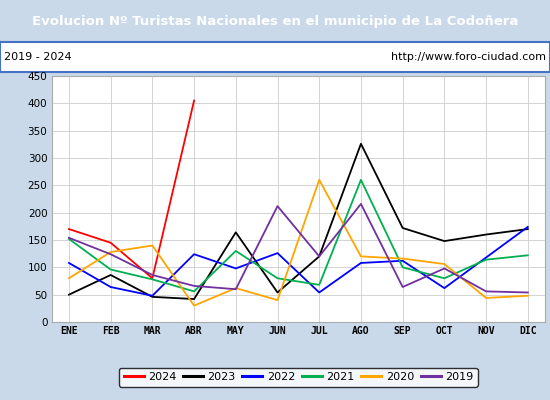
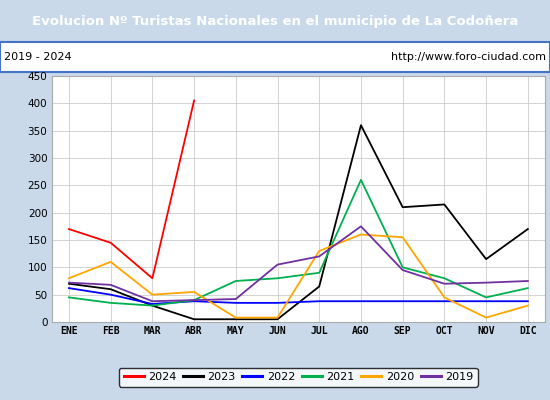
2023/ENE: 50 -> 70
2022/ENE: 108 -> 62
2021/ENE: 152 -> 45
2019/ENE: 154 -> 72
2023/FEB: 86 -> 60
2022/FEB: 64 -> 50
2021/FEB: 96 -> 35
2020/FEB: 128 -> 110
2019/FEB: 124 -> 68
2023/MAR: 46 -> 30
2022/MAR: 48 -> 33
2021/MAR: 78 -> 30
2020/MAR: 140 -> 50
2019/MAR: 86 -> 38
2023/ABR: 42 -> 5
2022/ABR: 124 -> 38
2021/ABR: 56 -> 40
2020/ABR: 30 -> 55
2019/ABR: 66 -> 40
2023/MAY: 164 -> 5
2022/MAY: 98 -> 35
2021/MAY: 130 -> 75
2020/MAY: 62 -> 8
2019/MAY: 60 -> 42
2023/JUN: 54 -> 5
2022/JUN: 126 -> 35
2020/JUN: 40 -> 8
2019/JUN: 212 -> 105
2023/JUL: 120 -> 65
2022/JUL: 54 -> 38
2021/JUL: 68 -> 90
2020/JUL: 260 -> 130
2023/AGO: 326 -> 360
2022/AGO: 108 -> 38
2020/AGO: 120 -> 160
2019/AGO: 216 -> 175
2023/SEP: 172 -> 210
2022/SEP: 112 -> 38
2020/SEP: 116 -> 155
2019/SEP: 64 -> 95
2023/OCT: 148 -> 215
2022/OCT: 62 -> 38
2020/OCT: 106 -> 45
2019/OCT: 98 -> 70
2023/NOV: 160 -> 115
2022/NOV: 118 -> 38
2021/NOV: 114 -> 45
2020/NOV: 44 -> 8
2019/NOV: 56 -> 72
2022/DIC: 174 -> 38
2021/DIC: 122 -> 62
2020/DIC: 48 -> 30
2019/DIC: 54 -> 75
